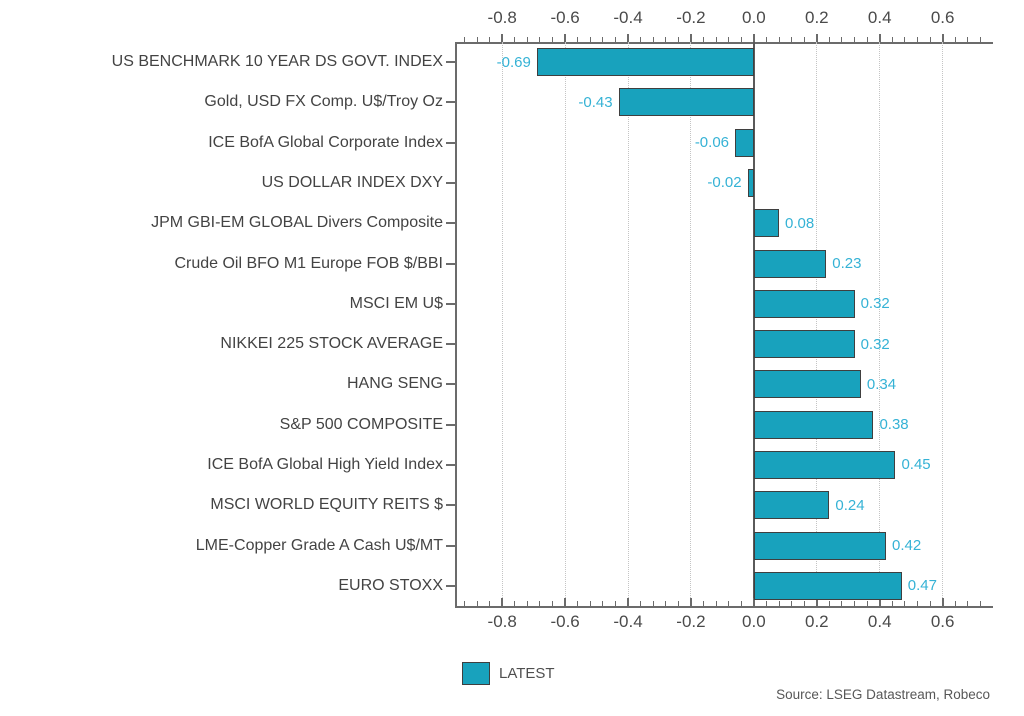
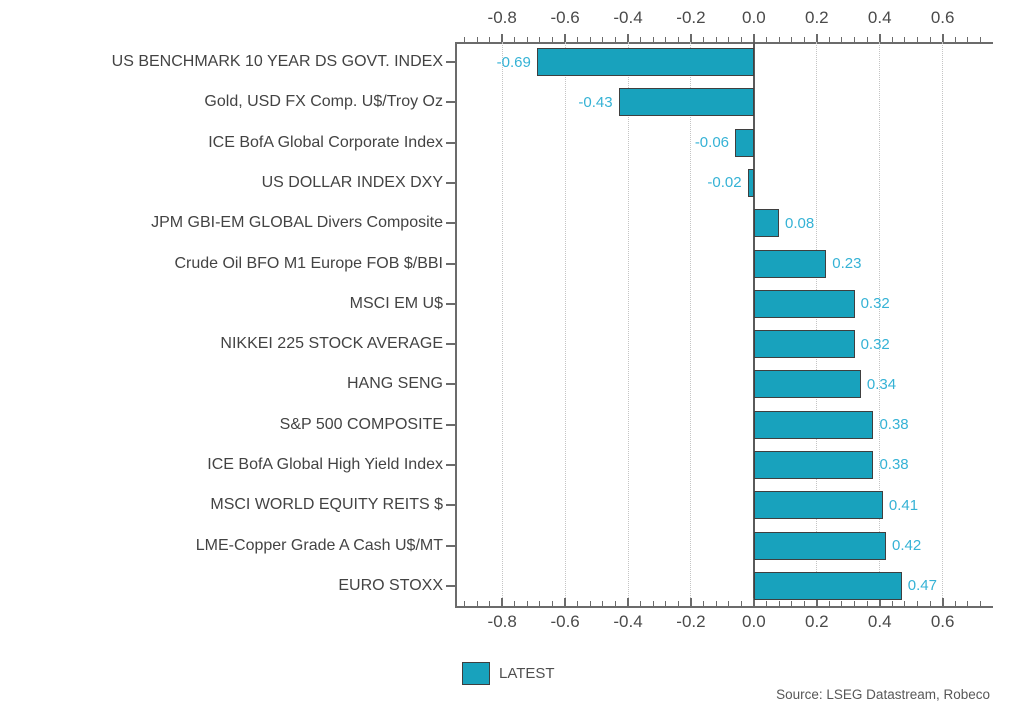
ICE BofA Global High Yield Index: 0.45 -> 0.38
MSCI WORLD EQUITY REITS $: 0.24 -> 0.41
